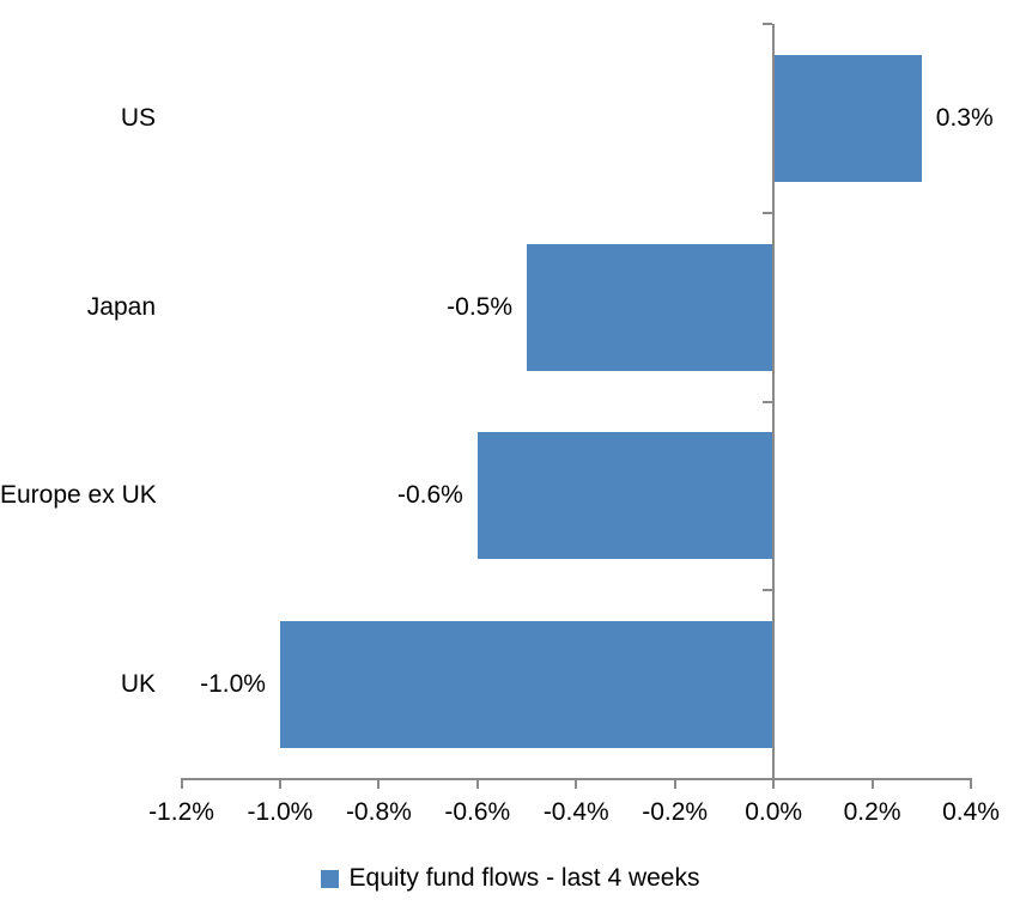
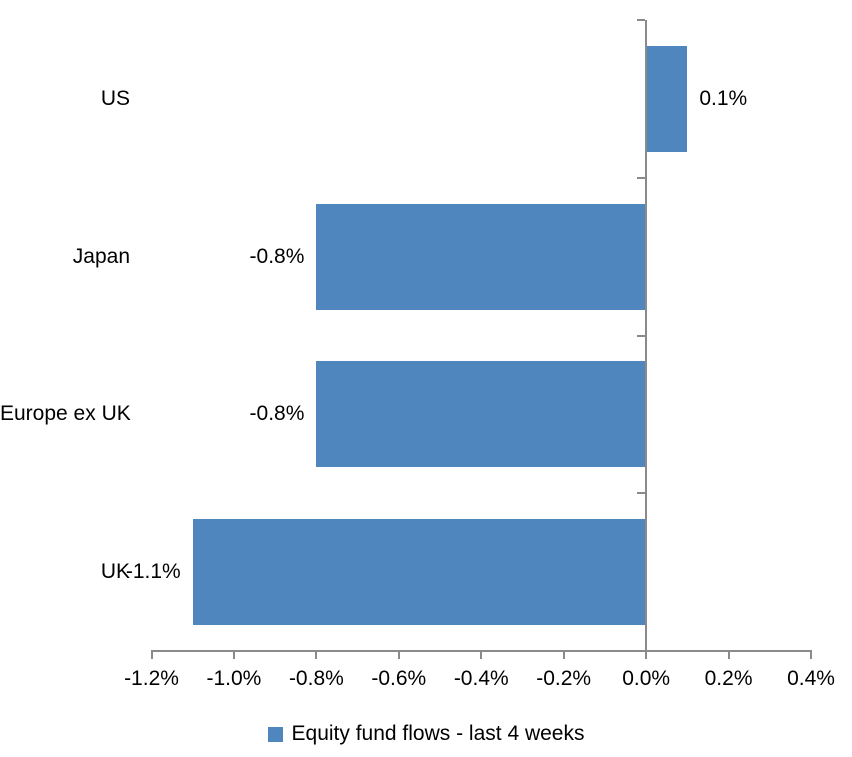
US: 0.3% -> 0.1%
Japan: -0.5% -> -0.8%
Europe ex UK: -0.6% -> -0.8%
UK: -1.0% -> -1.1%
